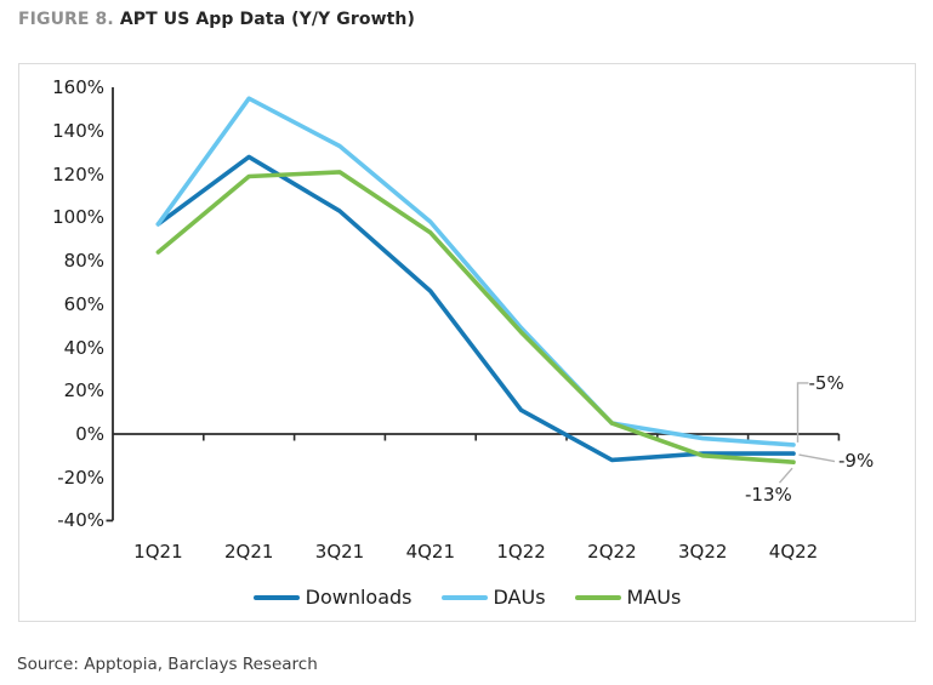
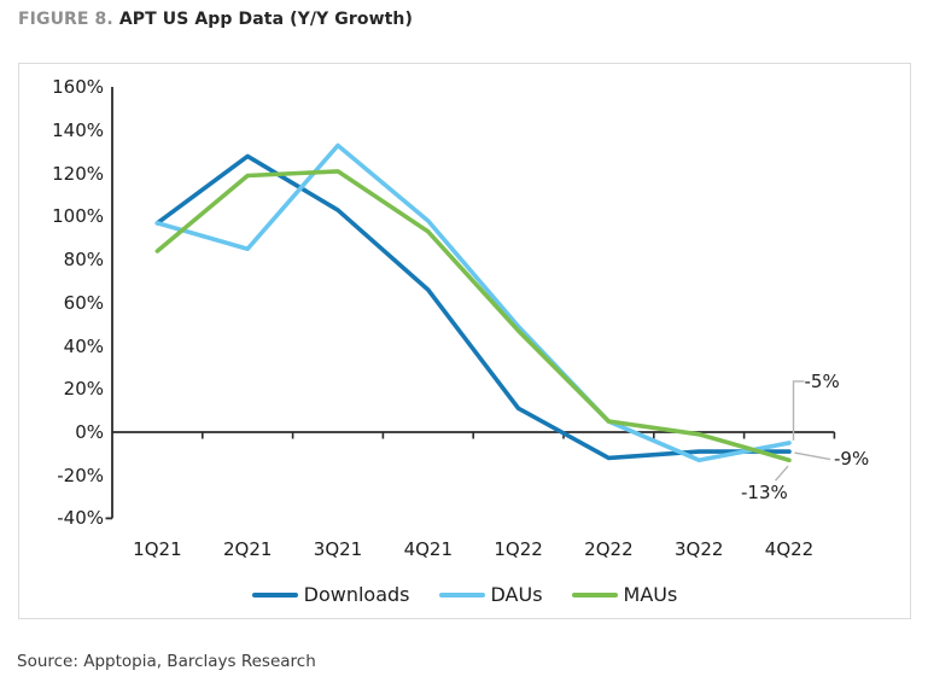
DAUs/2Q21: 155% -> 85%
DAUs/3Q22: -2% -> -13%
MAUs/3Q22: -10% -> -1%
